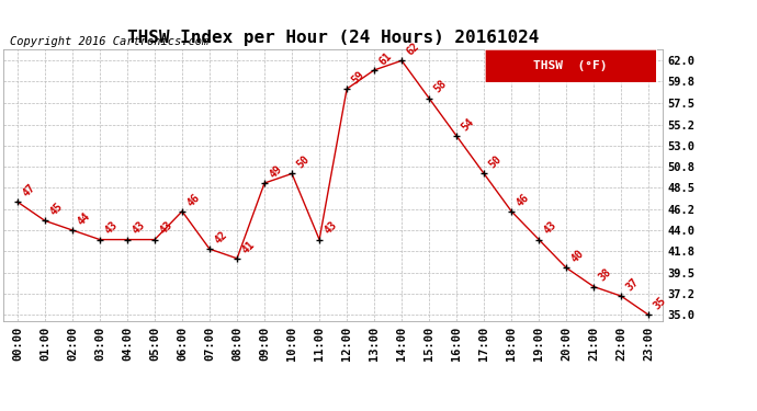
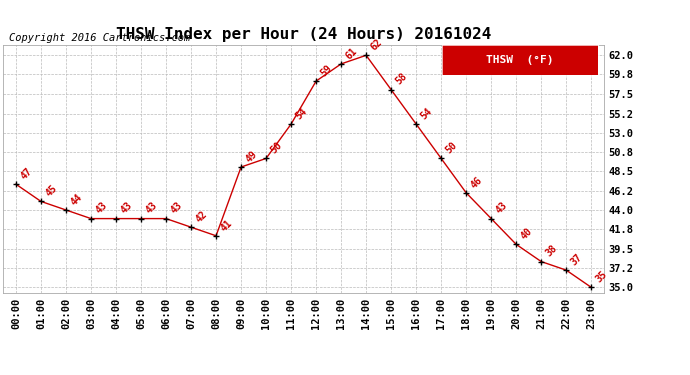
06:00: 46 -> 43
11:00: 43 -> 54
